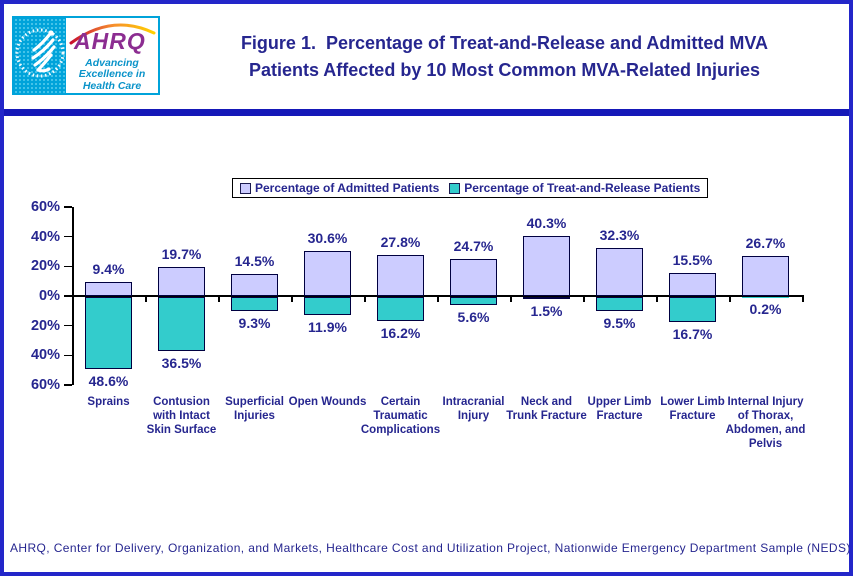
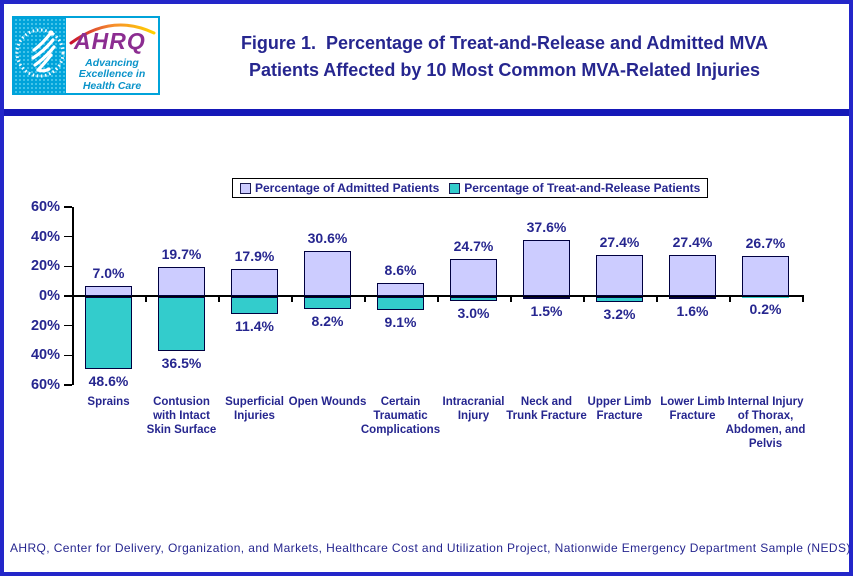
Percentage of Admitted Patients/Sprains: 9.4% -> 7.0%
Percentage of Admitted Patients/Superficial Injuries: 14.5% -> 17.9%
Percentage of Treat-and-Release Patients/Superficial Injuries: 9.3% -> 11.4%
Percentage of Treat-and-Release Patients/Open Wounds: 11.9% -> 8.2%
Percentage of Admitted Patients/Certain Traumatic Complications: 27.8% -> 8.6%
Percentage of Treat-and-Release Patients/Certain Traumatic Complications: 16.2% -> 9.1%
Percentage of Treat-and-Release Patients/Intracranial Injury: 5.6% -> 3.0%
Percentage of Admitted Patients/Neck and Trunk Fracture: 40.3% -> 37.6%
Percentage of Admitted Patients/Upper Limb Fracture: 32.3% -> 27.4%
Percentage of Treat-and-Release Patients/Upper Limb Fracture: 9.5% -> 3.2%
Percentage of Admitted Patients/Lower Limb Fracture: 15.5% -> 27.4%
Percentage of Treat-and-Release Patients/Lower Limb Fracture: 16.7% -> 1.6%
